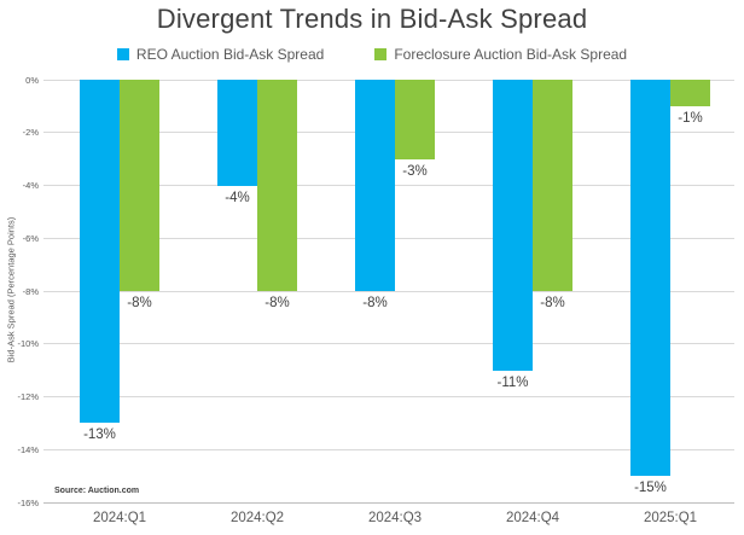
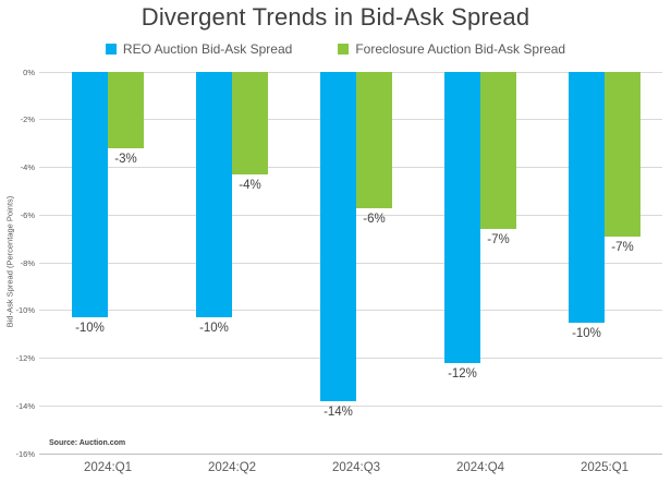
REO Auction Bid-Ask Spread/2024:Q1: -13% -> -10%
Foreclosure Auction Bid-Ask Spread/2024:Q1: -8% -> -3%
REO Auction Bid-Ask Spread/2024:Q2: -4% -> -10%
Foreclosure Auction Bid-Ask Spread/2024:Q2: -8% -> -4%
REO Auction Bid-Ask Spread/2024:Q3: -8% -> -14%
Foreclosure Auction Bid-Ask Spread/2024:Q3: -3% -> -6%
REO Auction Bid-Ask Spread/2024:Q4: -11% -> -12%
Foreclosure Auction Bid-Ask Spread/2024:Q4: -8% -> -7%
REO Auction Bid-Ask Spread/2025:Q1: -15% -> -10%
Foreclosure Auction Bid-Ask Spread/2025:Q1: -1% -> -7%
